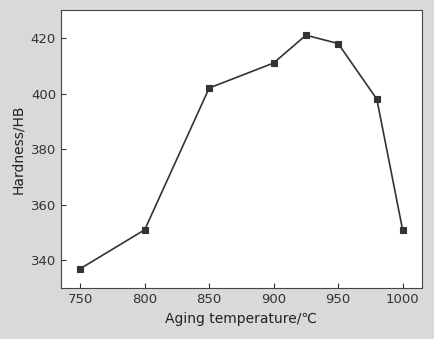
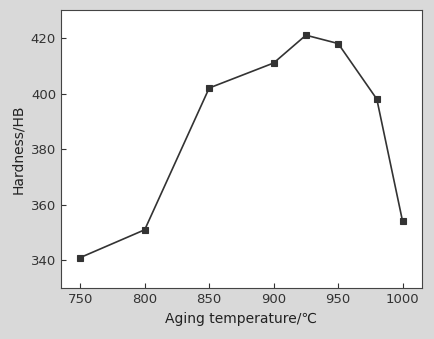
750: 337 -> 341
1000: 351 -> 354
